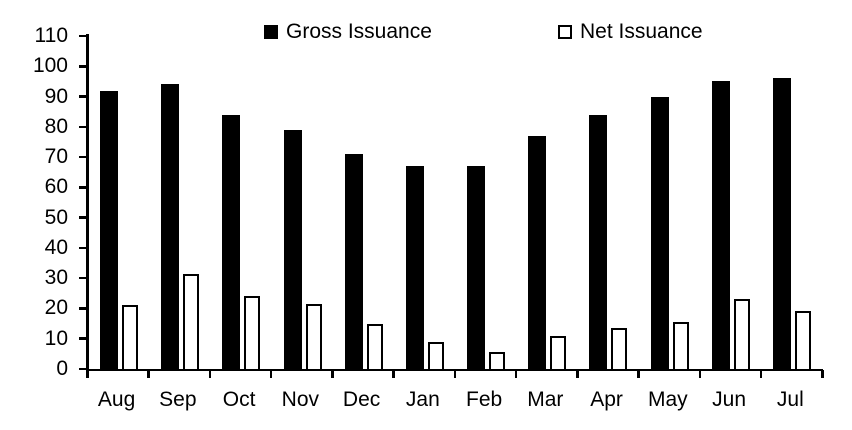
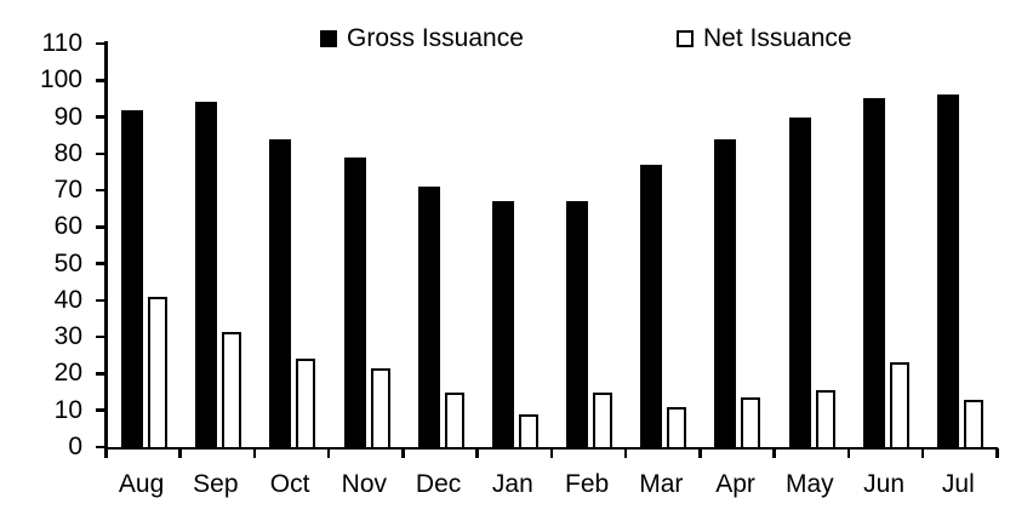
Net Issuance/Aug: 21 -> 41
Net Issuance/Feb: 6 -> 15
Net Issuance/Jul: 19 -> 13
